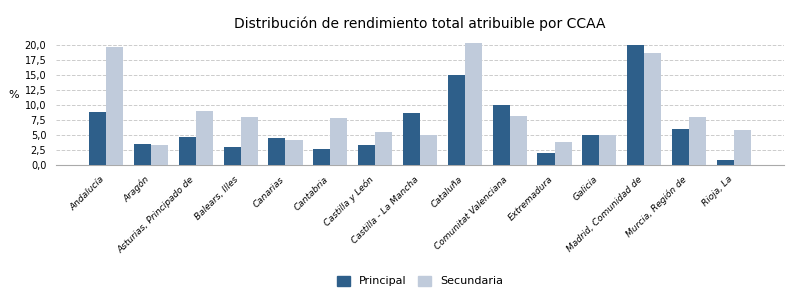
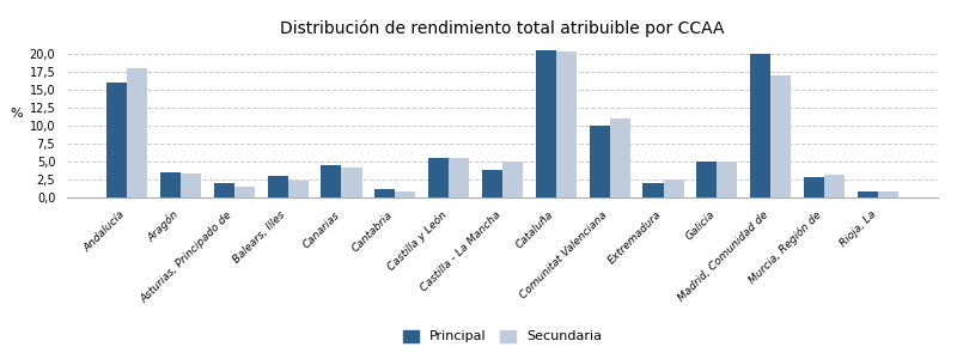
Principal/Andalucía: 8,8 -> 16,0
Secundaria/Andalucía: 19,6 -> 18,0
Principal/Asturias, Principado de: 4,6 -> 2,0
Secundaria/Asturias, Principado de: 9,0 -> 1,5
Secundaria/Balears, Illes: 8,0 -> 2,4
Principal/Cantabria: 2,6 -> 1,2
Secundaria/Cantabria: 7,8 -> 0,9
Principal/Castilla y León: 3,4 -> 5,5
Principal/Castilla - La Mancha: 8,6 -> 3,8
Principal/Cataluña: 15,0 -> 20,5
Secundaria/Comunitat Valenciana: 8,2 -> 11,0
Secundaria/Extremadura: 3,8 -> 2,5
Secundaria/Madrid, Comunidad de: 18,6 -> 17,0
Principal/Murcia, Región de: 6,0 -> 2,8
Secundaria/Murcia, Región de: 8,0 -> 3,2
Secundaria/Rioja, La: 5,8 -> 0,8
